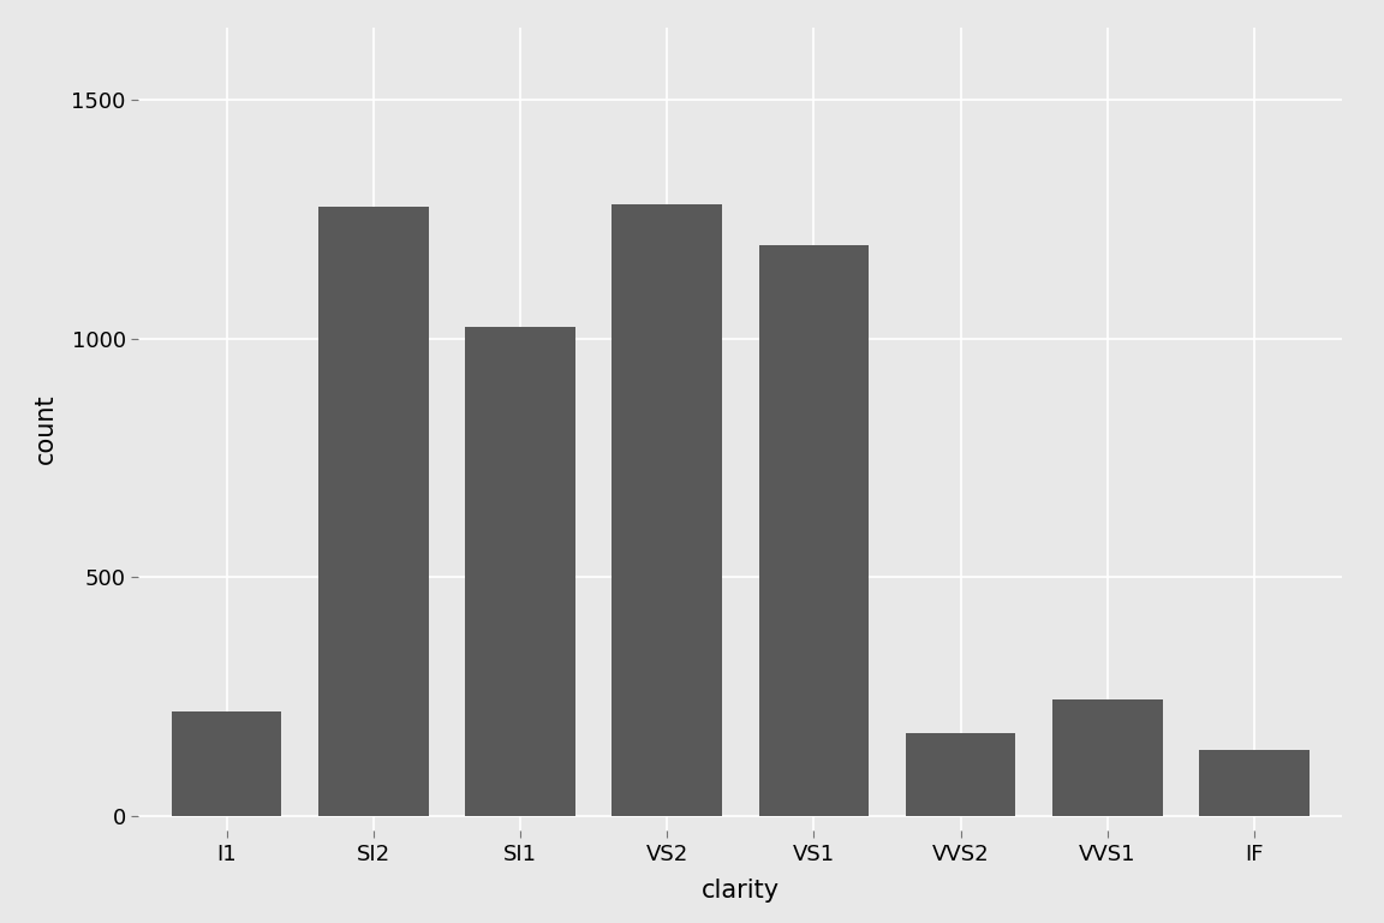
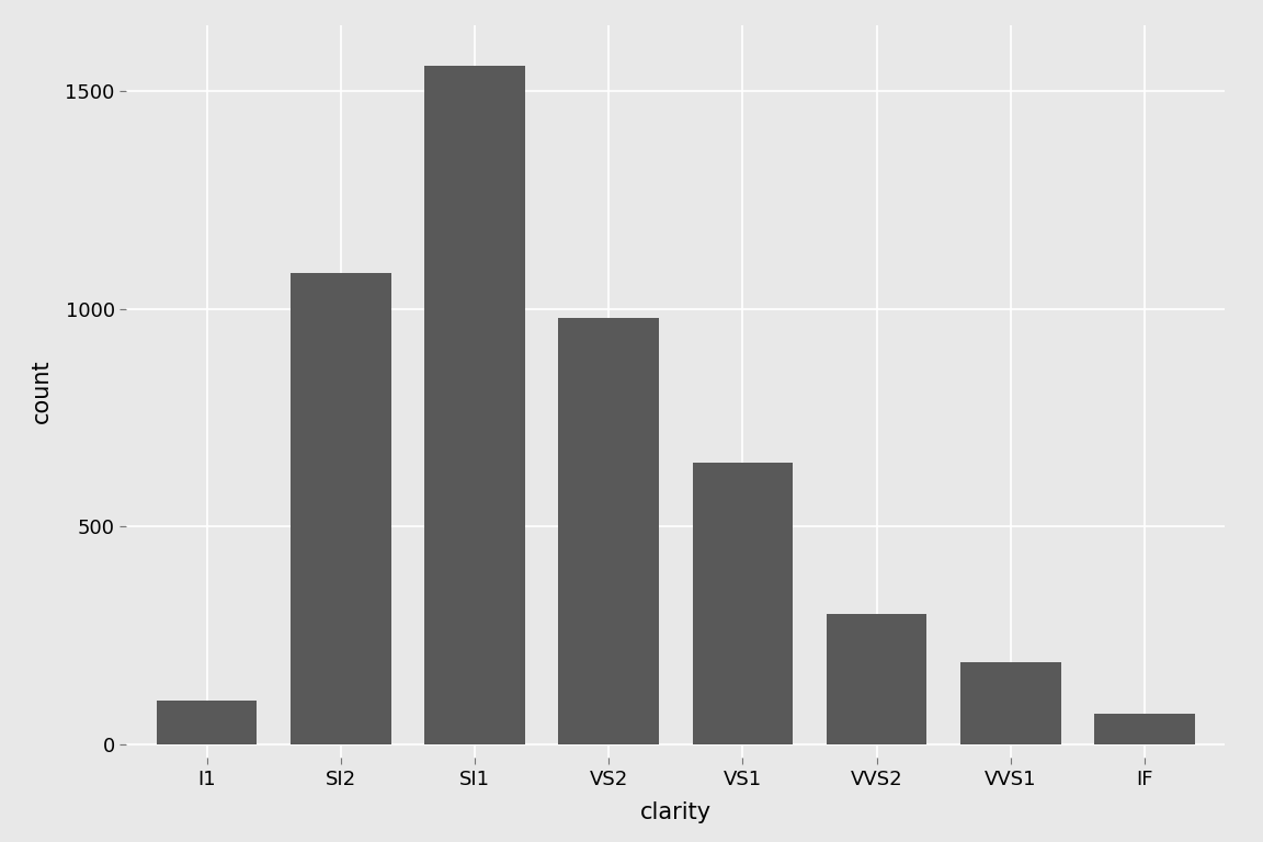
I1: 220 -> 100
SI2: 1275 -> 1081
SI1: 1025 -> 1558
VS2: 1280 -> 978
VS1: 1195 -> 648
VVS2: 175 -> 301
VVS1: 245 -> 190
IF: 140 -> 71
